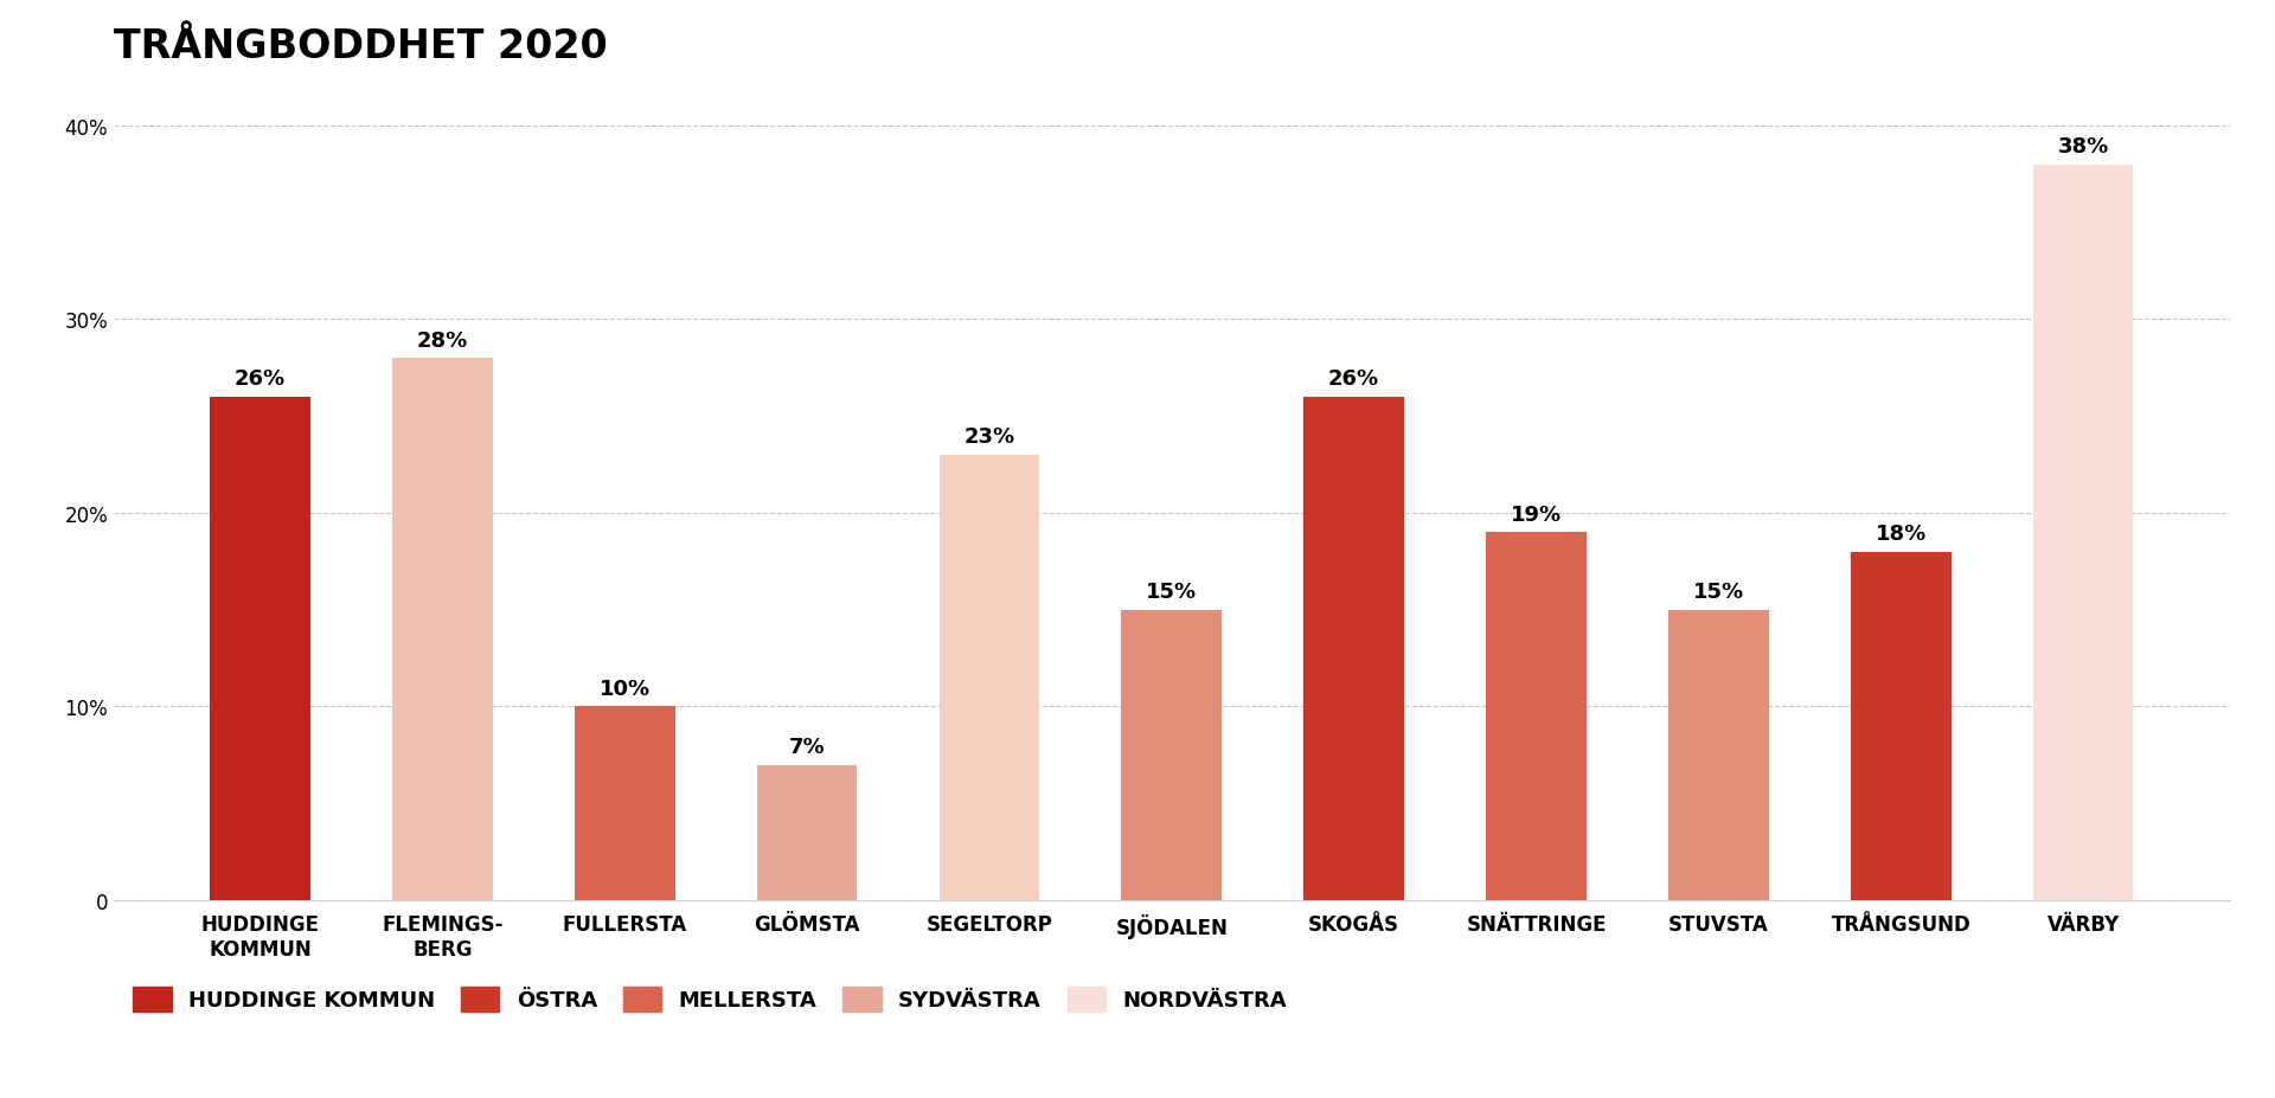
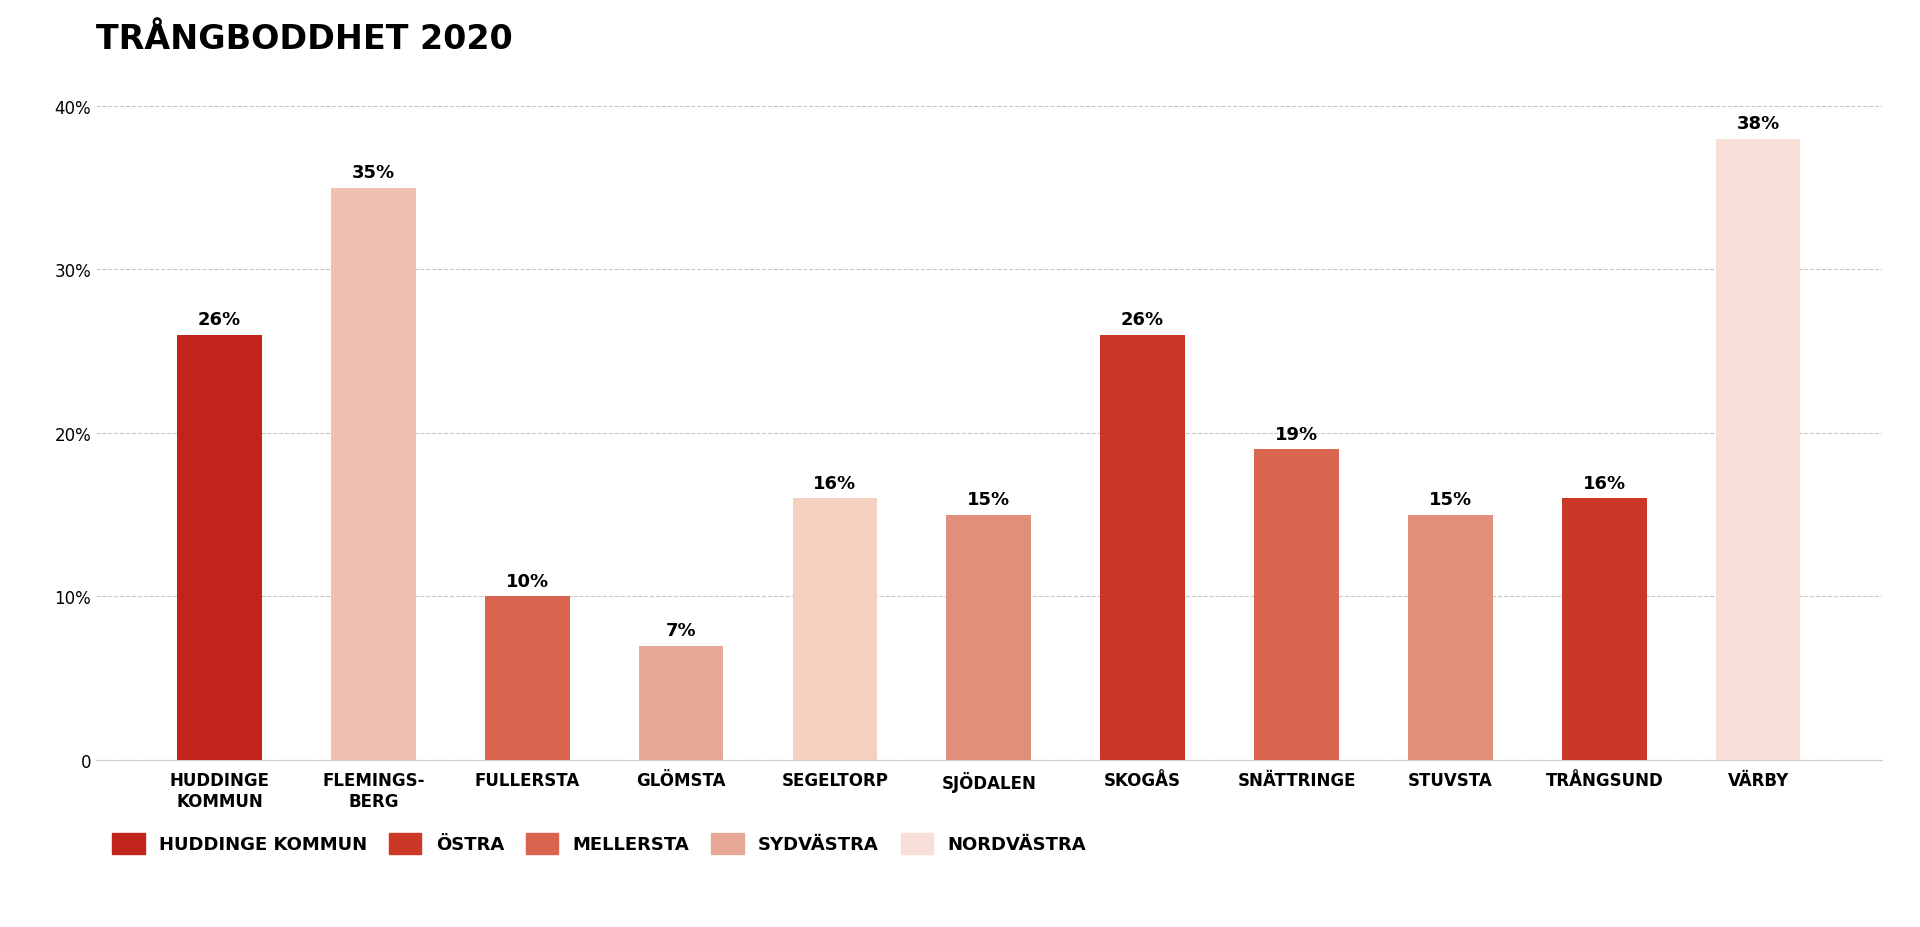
FLEMINGS- BERG: 28% -> 35%
SEGELTORP: 23% -> 16%
TRÅNGSUND: 18% -> 16%
